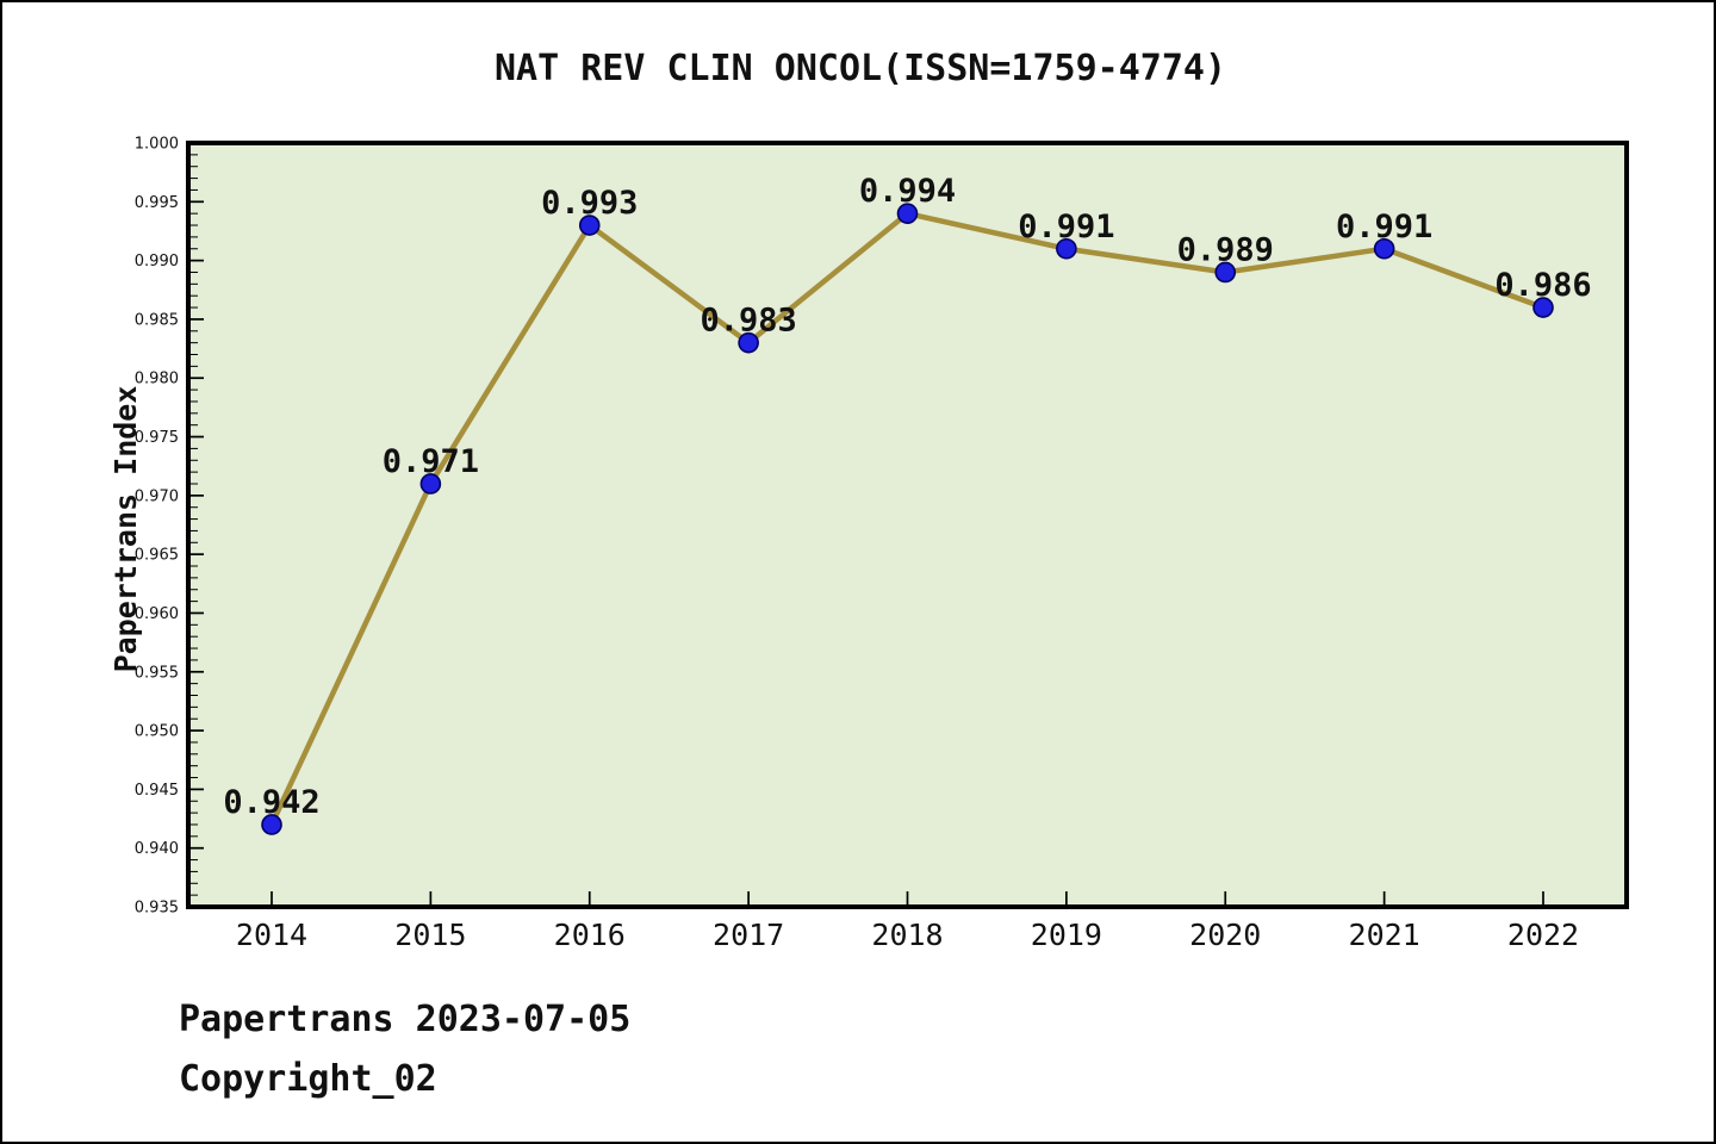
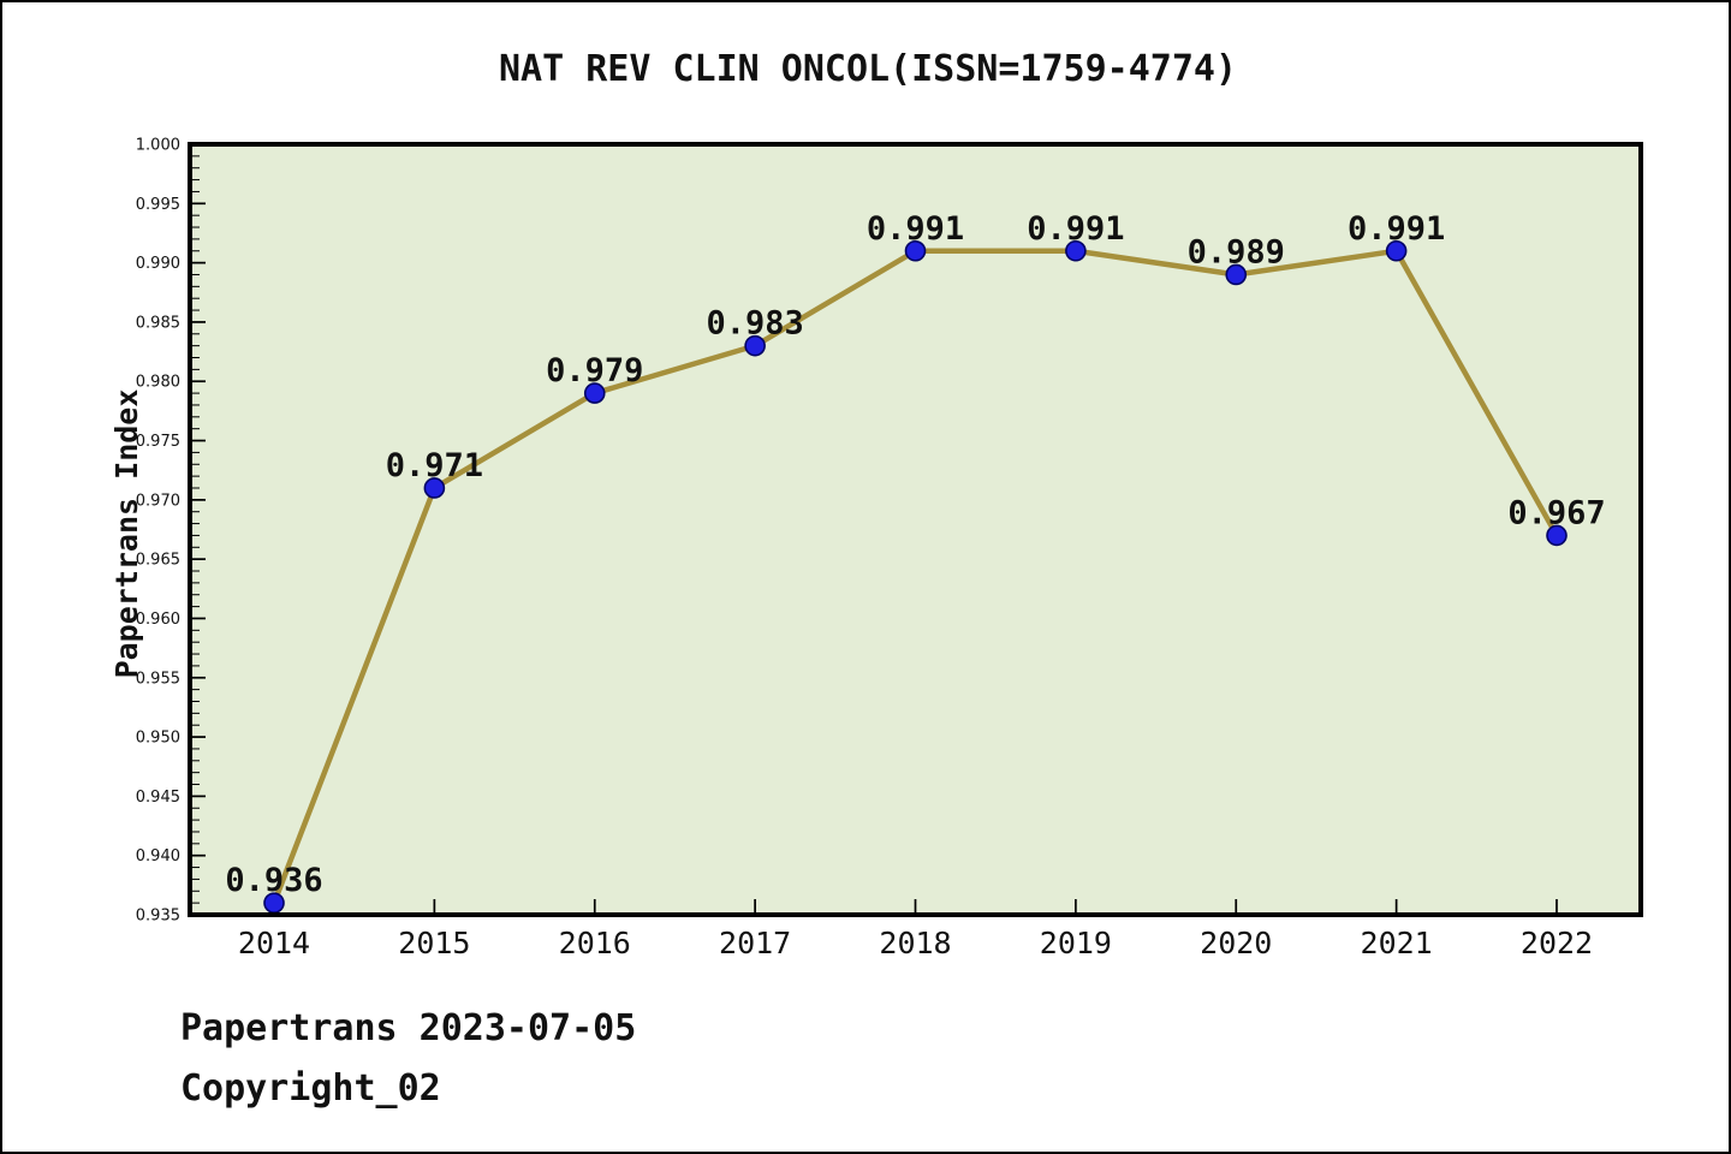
2014: 0.942 -> 0.936
2016: 0.993 -> 0.979
2018: 0.994 -> 0.991
2022: 0.986 -> 0.967
